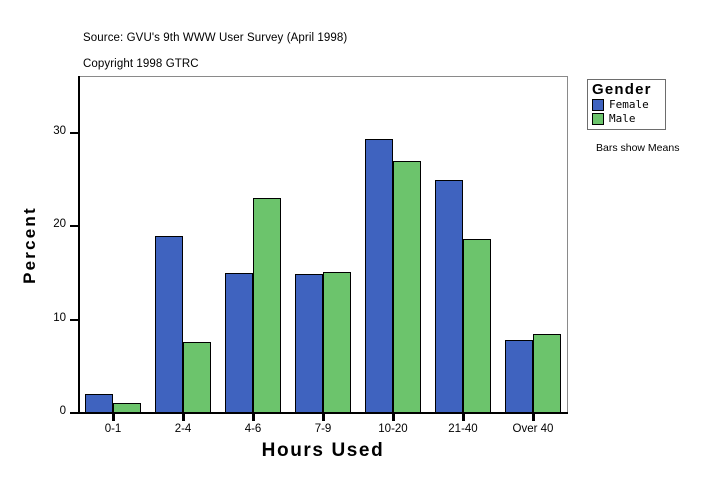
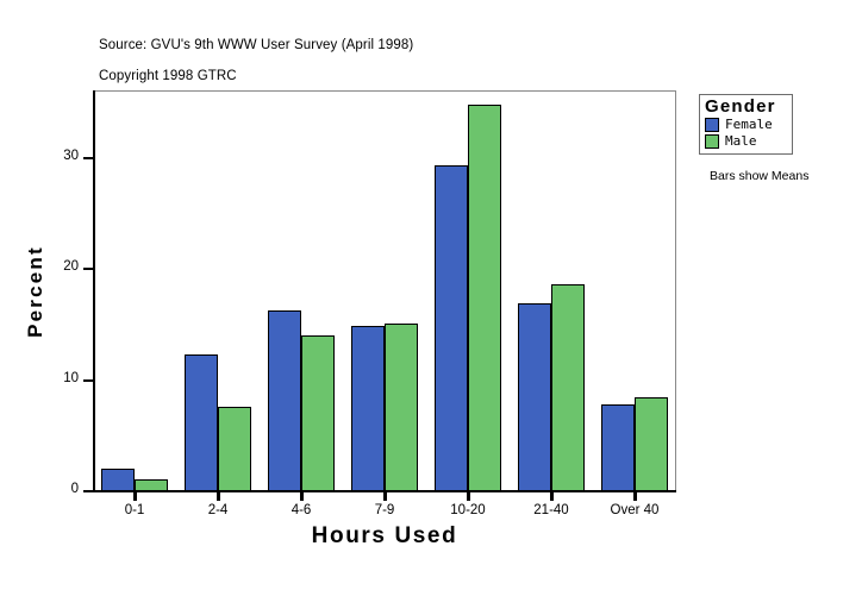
Female/2-4: 19 -> 12
Female/4-6: 15 -> 16
Male/4-6: 23 -> 14
Male/10-20: 27 -> 35
Female/21-40: 25 -> 17
